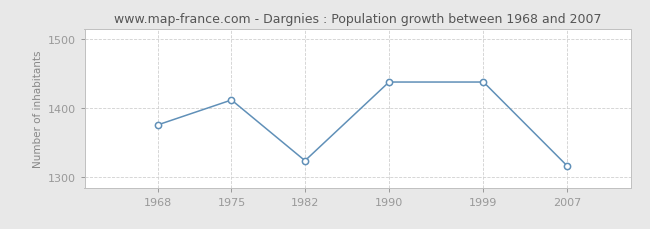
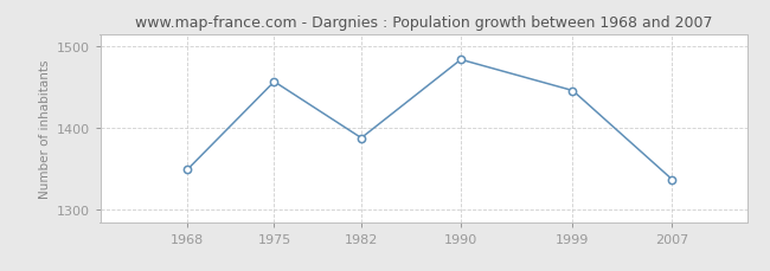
1968: 1376 -> 1349
1975: 1412 -> 1457
1982: 1324 -> 1388
1990: 1438 -> 1484
1999: 1438 -> 1446
2007: 1316 -> 1337
